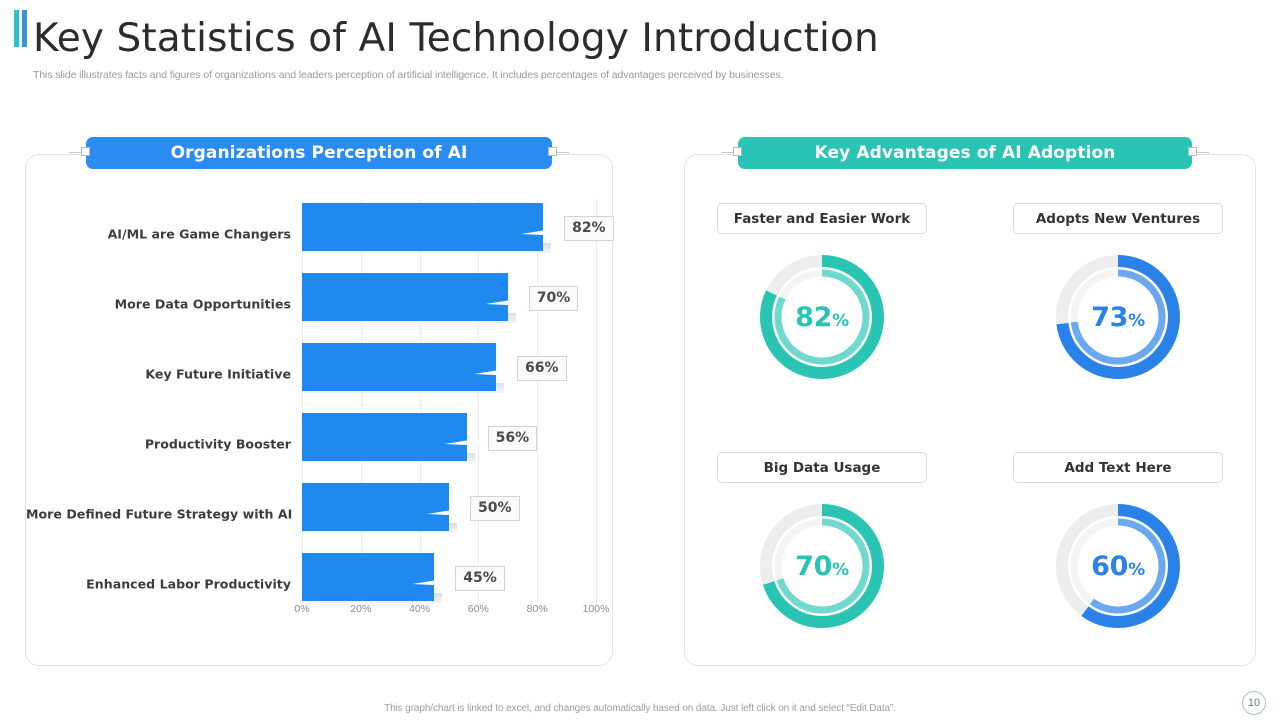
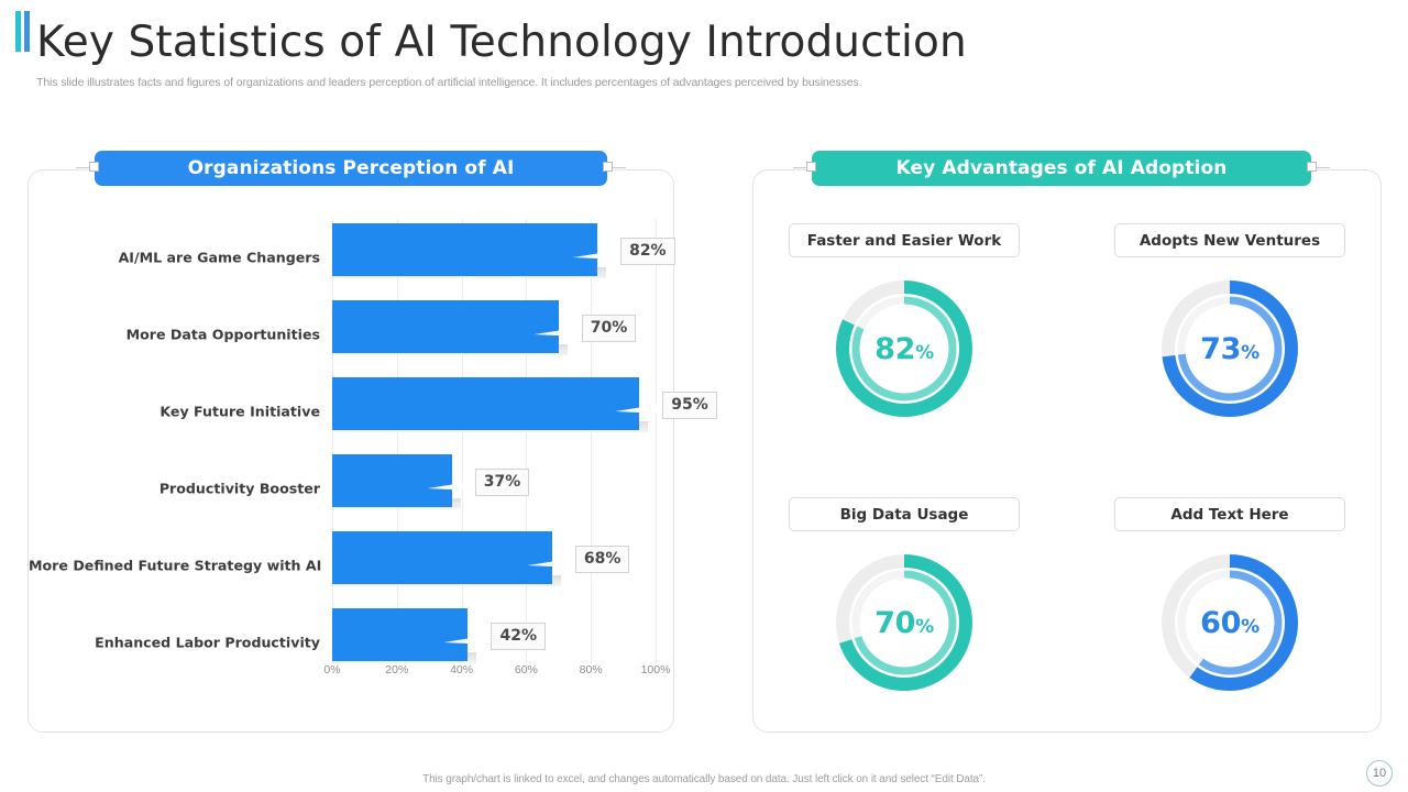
Organizations Perception of AI/Key Future Initiative: 66% -> 95%
Organizations Perception of AI/Productivity Booster: 56% -> 37%
Organizations Perception of AI/More Defined Future Strategy with AI: 50% -> 68%
Organizations Perception of AI/Enhanced Labor Productivity: 45% -> 42%
